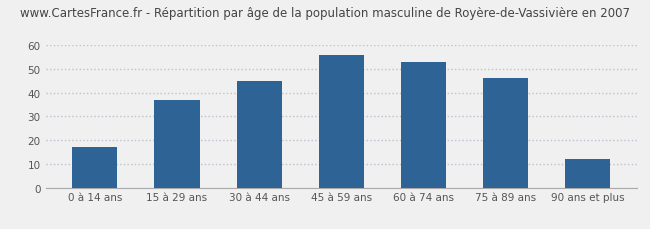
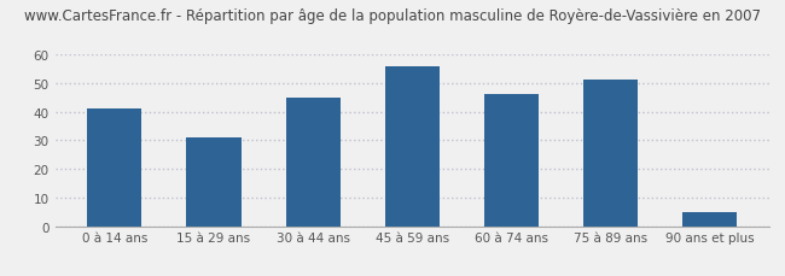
0 à 14 ans: 17 -> 41
15 à 29 ans: 37 -> 31
60 à 74 ans: 53 -> 46
75 à 89 ans: 46 -> 51
90 ans et plus: 12 -> 5
